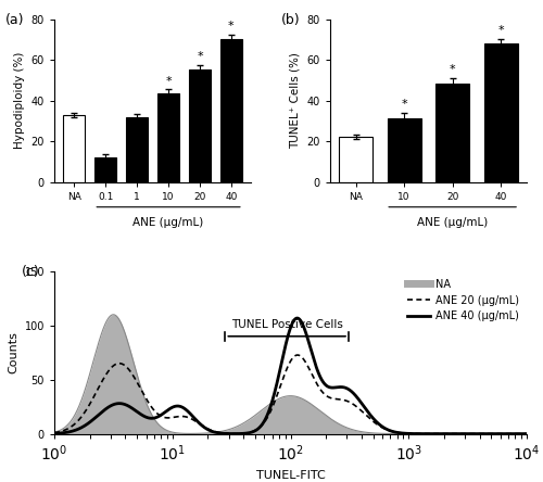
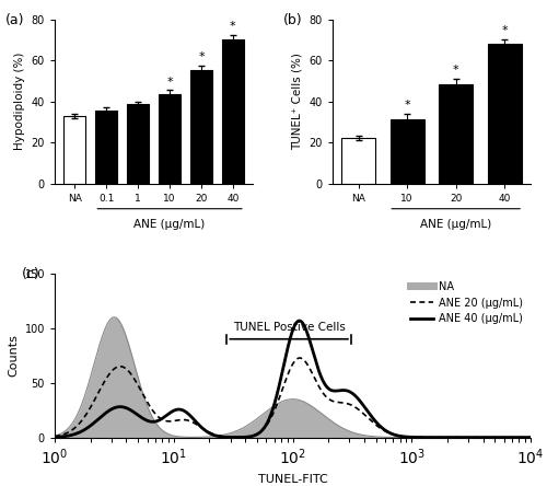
0.1: 12 -> 36
1: 32 -> 38
